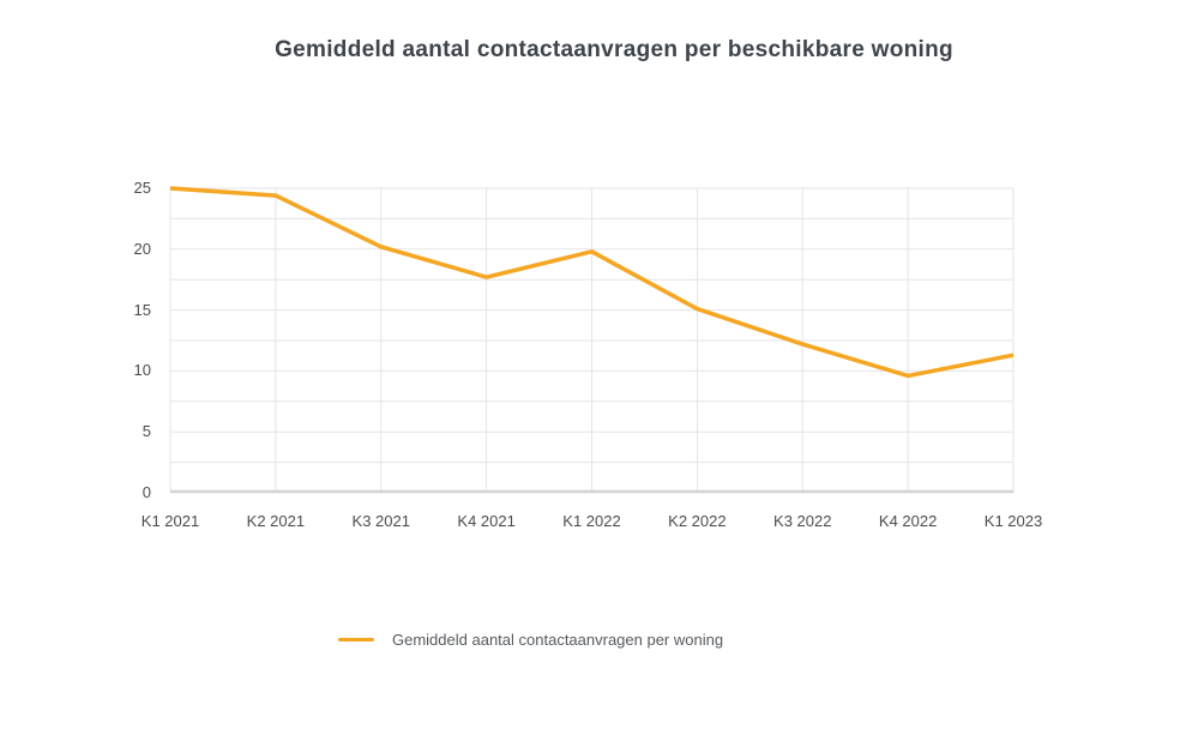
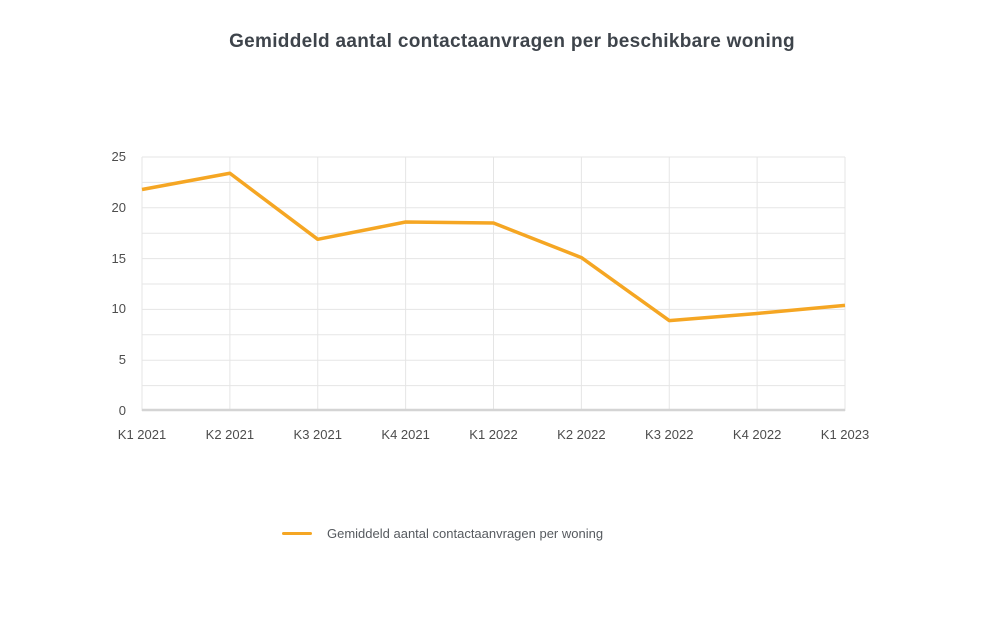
K1 2021: 25.0 -> 21.8
K2 2021: 24.4 -> 23.4
K3 2021: 20.2 -> 16.9
K4 2021: 17.7 -> 18.6
K1 2022: 19.8 -> 18.5
K3 2022: 12.2 -> 8.9
K1 2023: 11.3 -> 10.4
